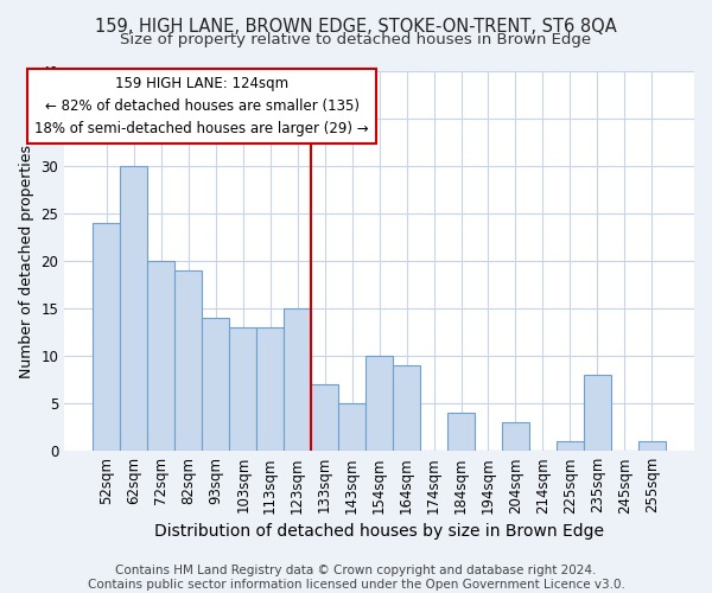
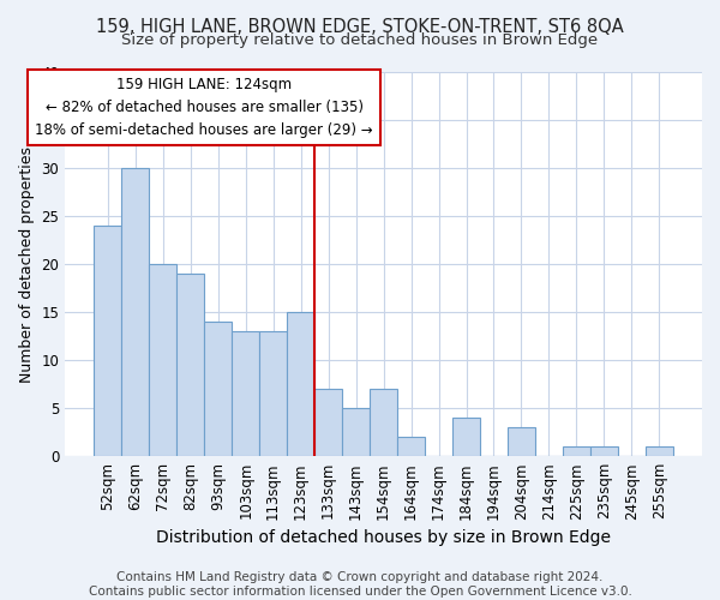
154sqm: 10 -> 7
164sqm: 9 -> 2
235sqm: 8 -> 1
